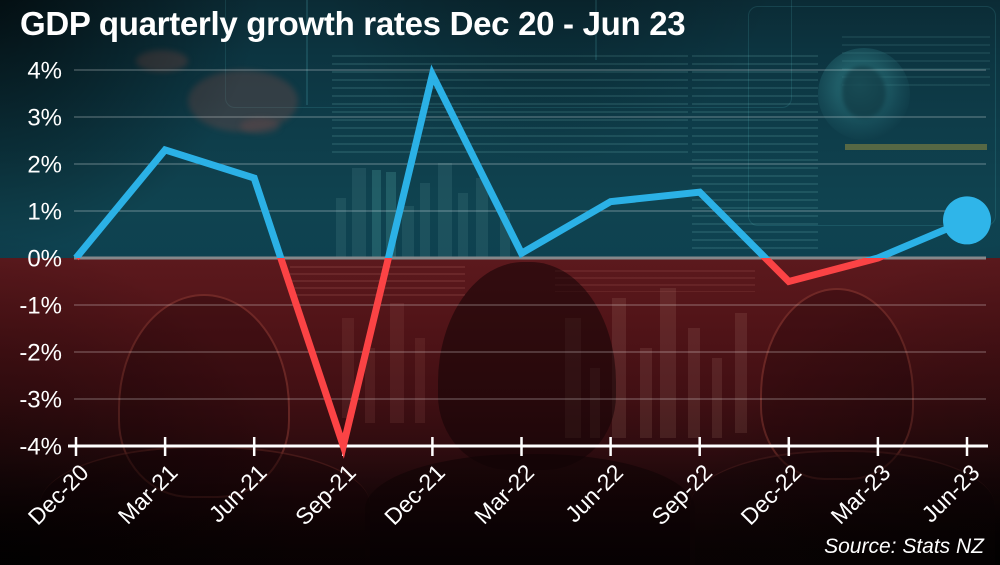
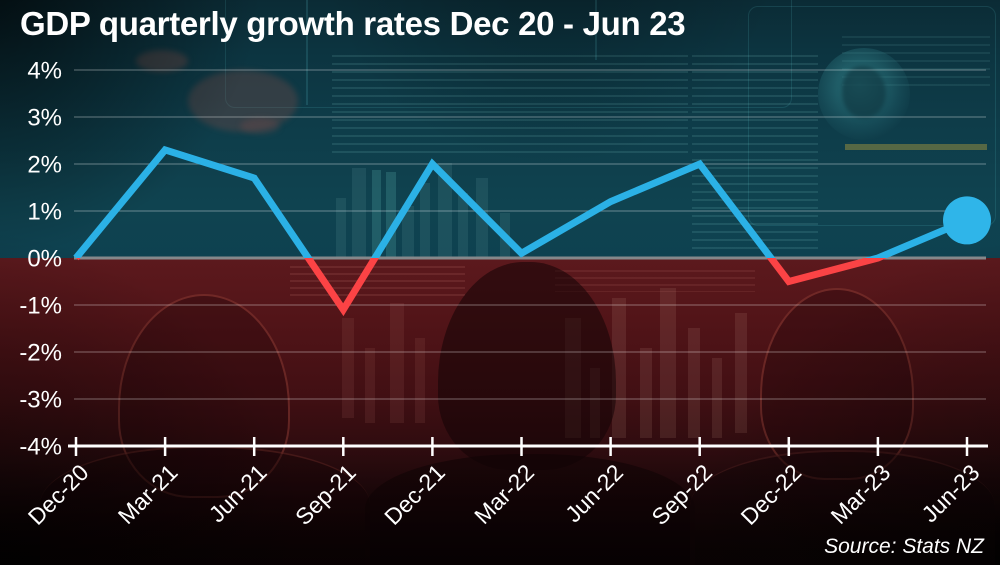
Sep-21: -4.0% -> -1.1%
Dec-21: 3.9% -> 2.0%
Sep-22: 1.4% -> 2.0%
